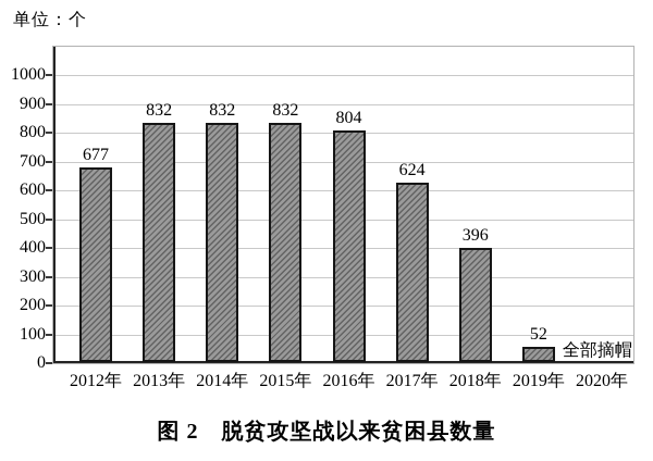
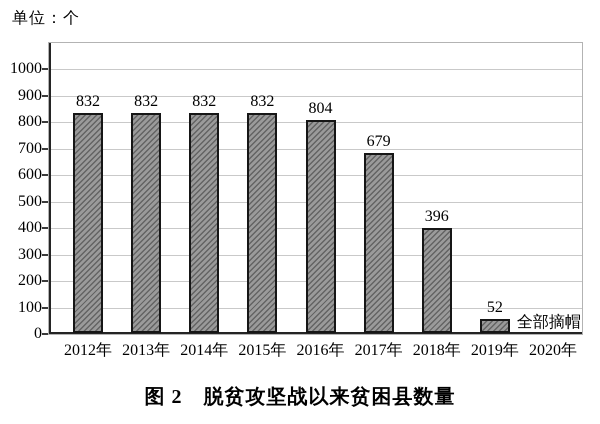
2012年: 677 -> 832
2017年: 624 -> 679
